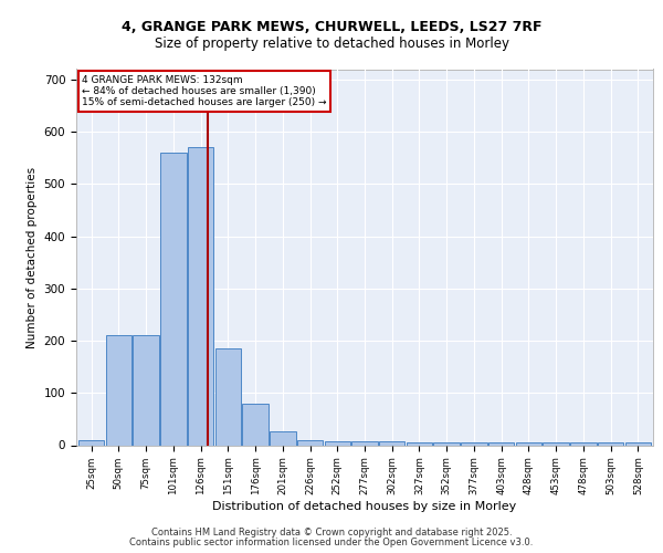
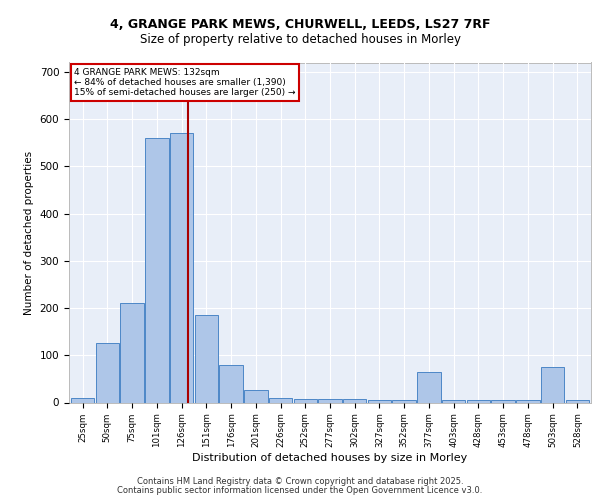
50sqm: 210 -> 125
377sqm: 5 -> 65
503sqm: 5 -> 75
